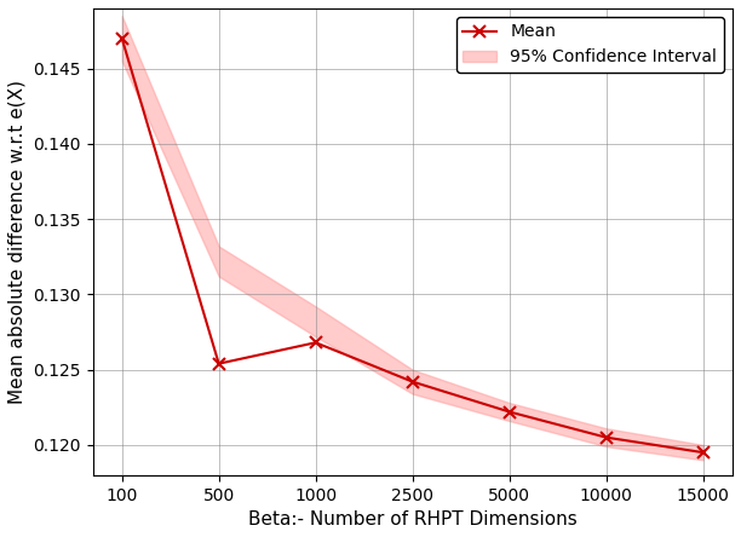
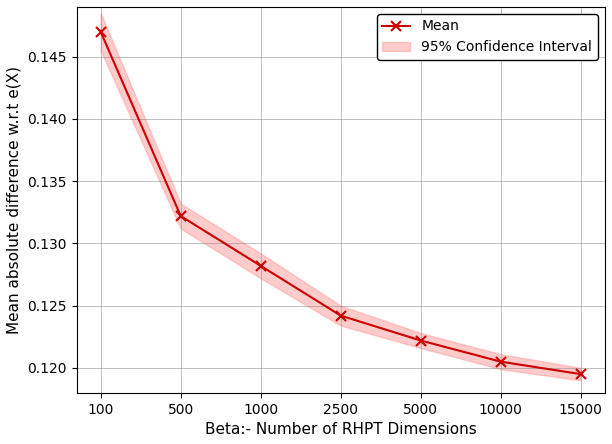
Mean/500: 0.1254 -> 0.1322
Mean/1000: 0.1268 -> 0.1282
